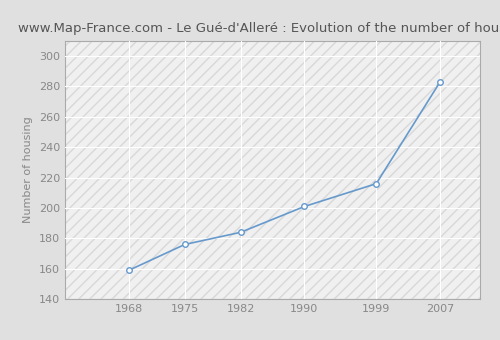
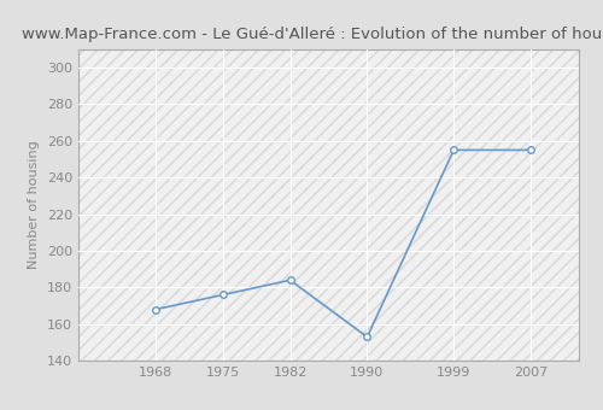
1968: 159 -> 168
1990: 201 -> 153
1999: 216 -> 255
2007: 283 -> 255
